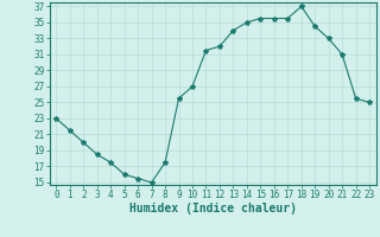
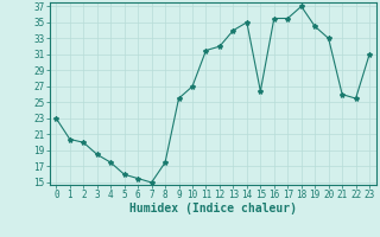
1: 21.5 -> 20.4
15: 35.5 -> 26.4
21: 31.0 -> 26.0
23: 25.0 -> 31.0
